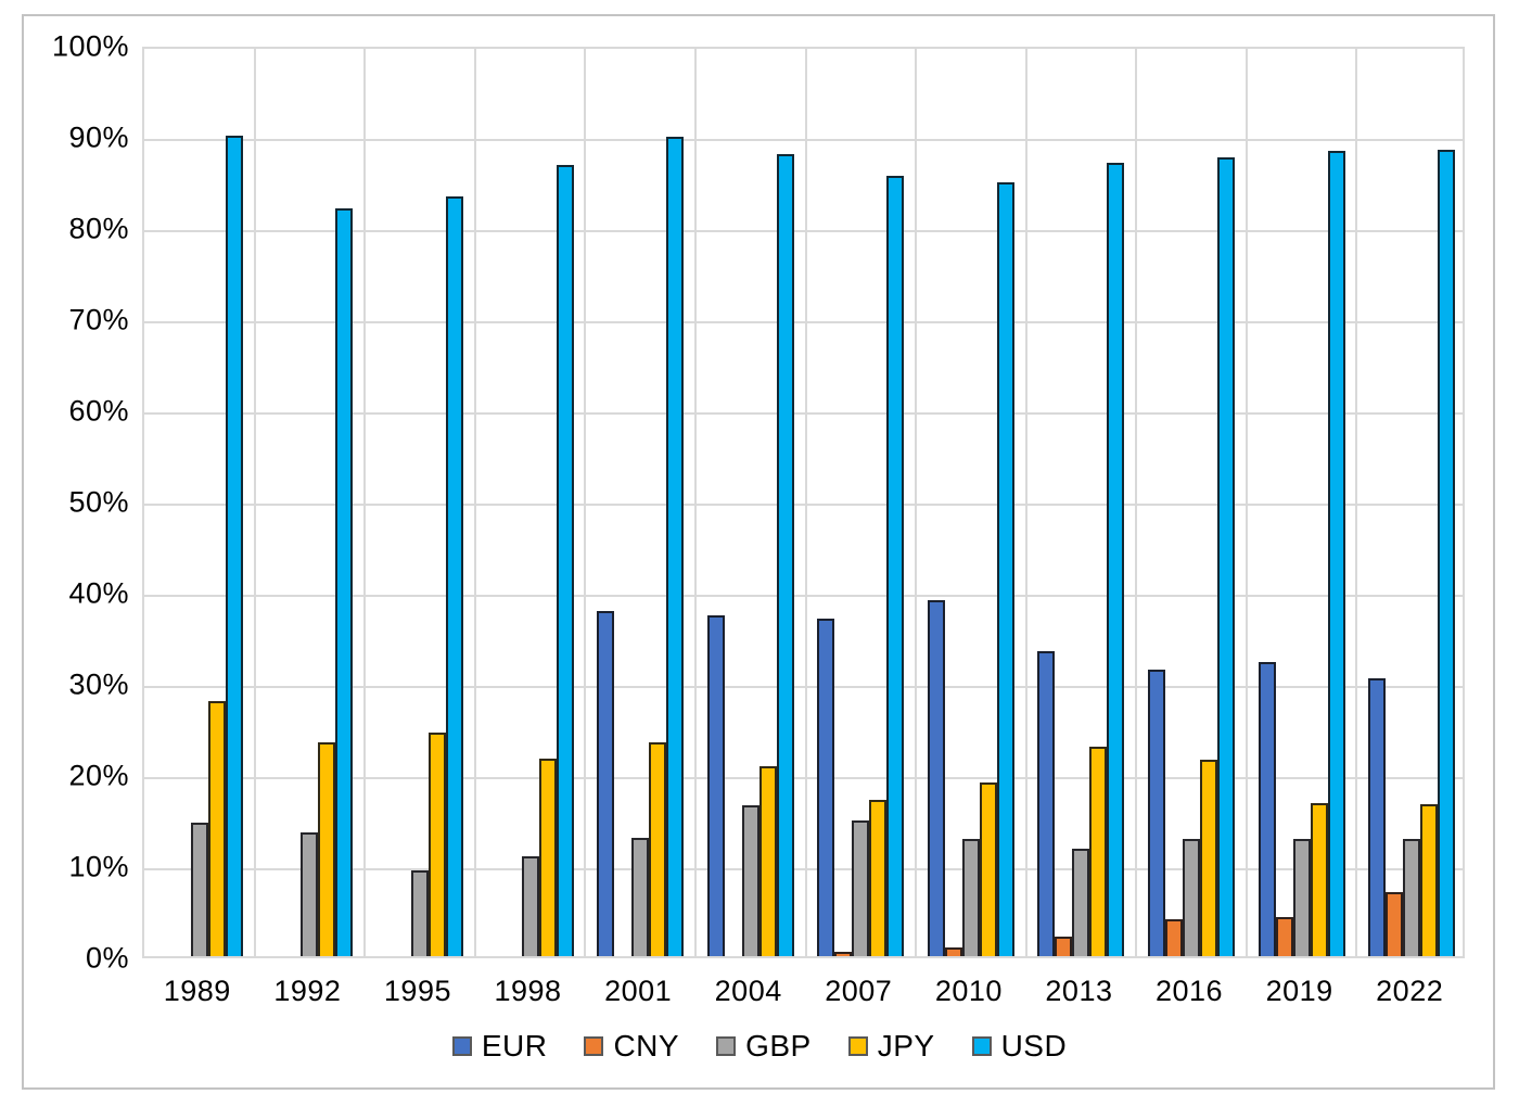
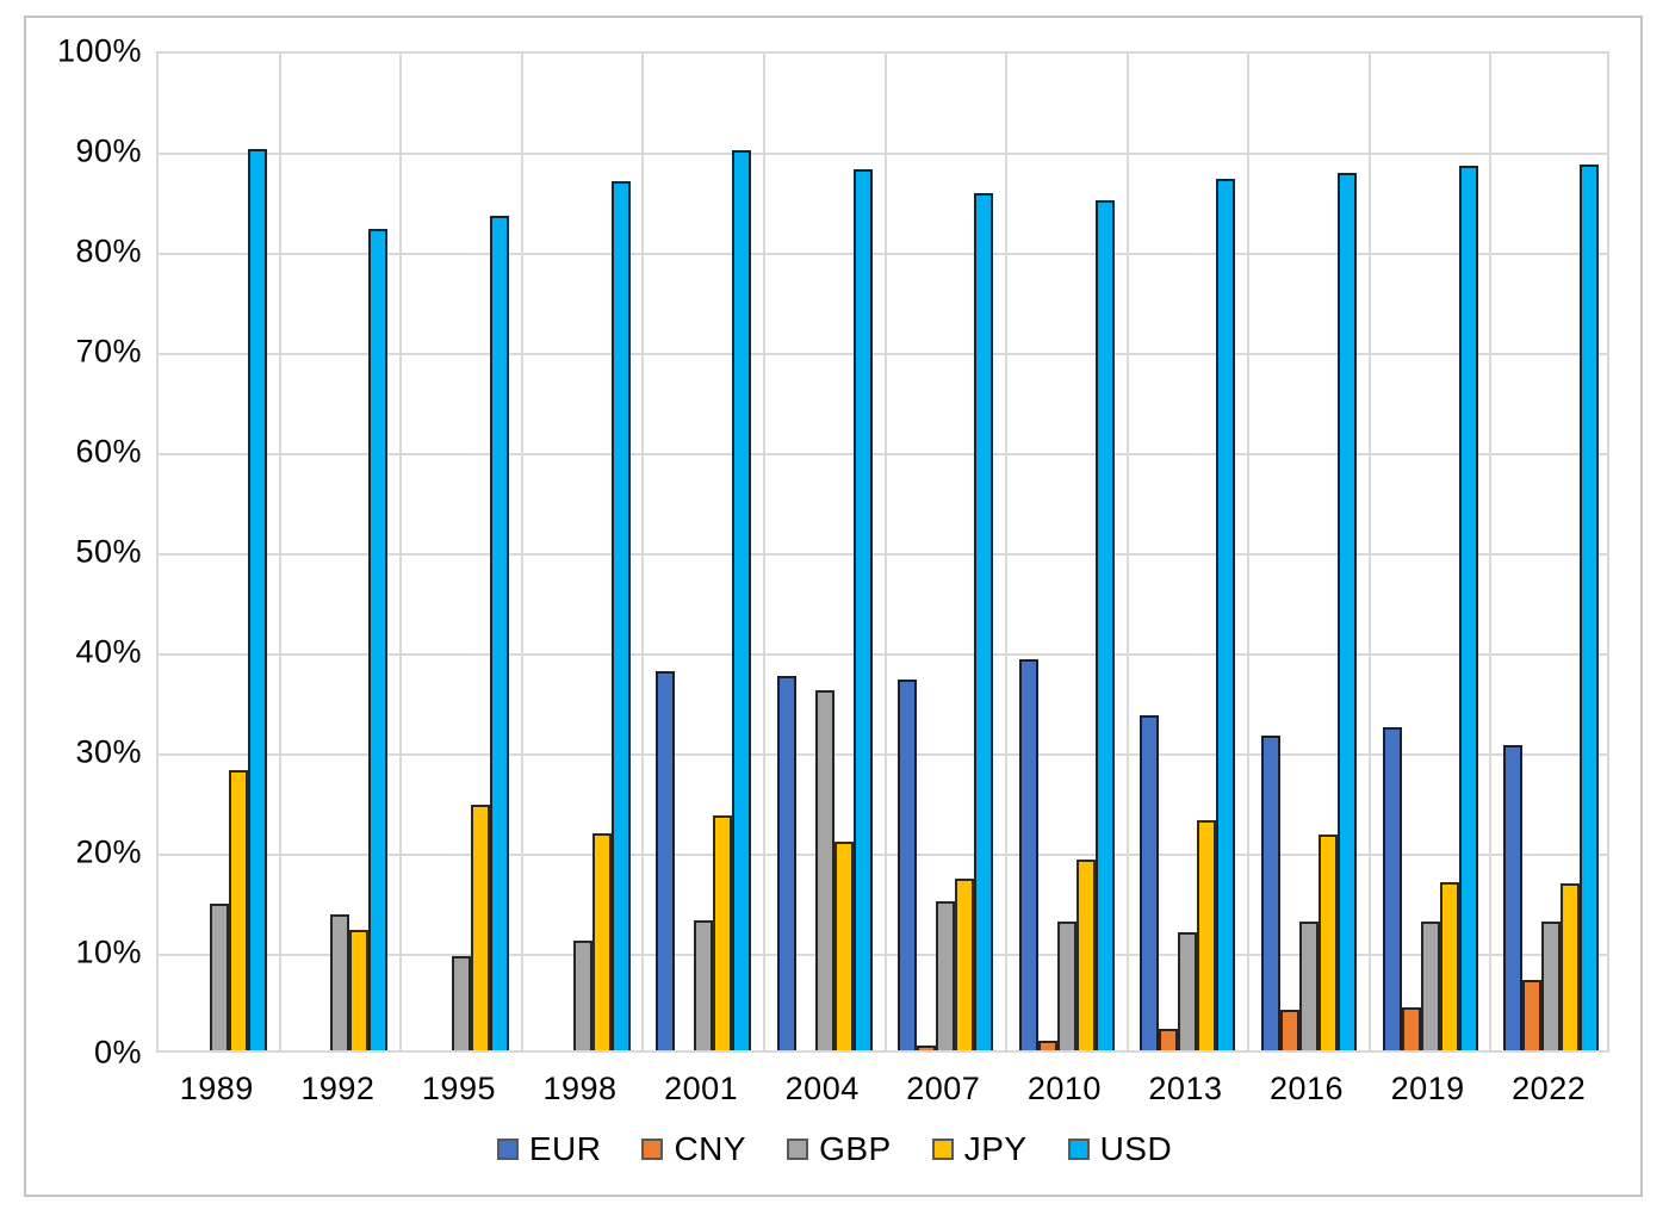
JPY/1992: 23% -> 12%
GBP/2004: 16% -> 36%
